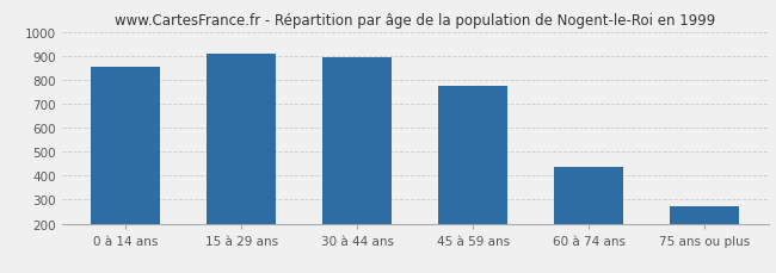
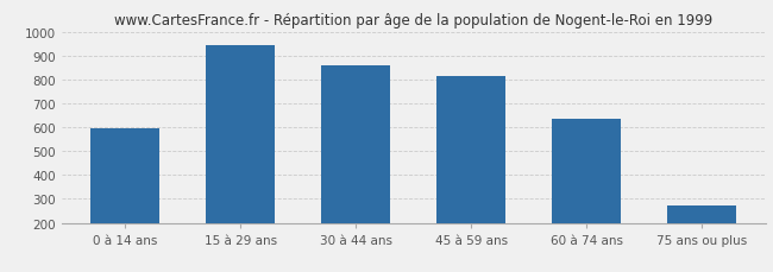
0 à 14 ans: 855 -> 595
15 à 29 ans: 910 -> 945
30 à 44 ans: 895 -> 860
45 à 59 ans: 775 -> 815
60 à 74 ans: 437 -> 635
